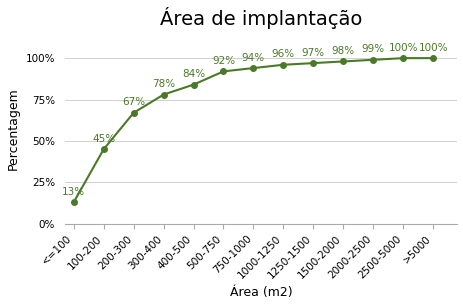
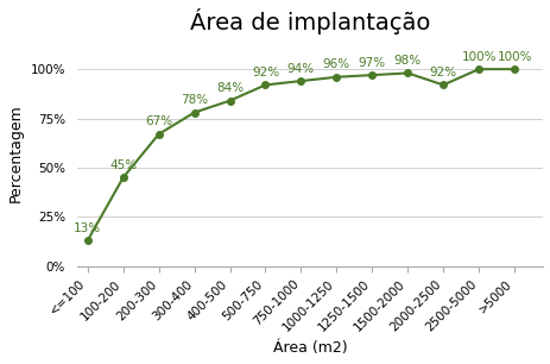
2000-2500: 99% -> 92%
